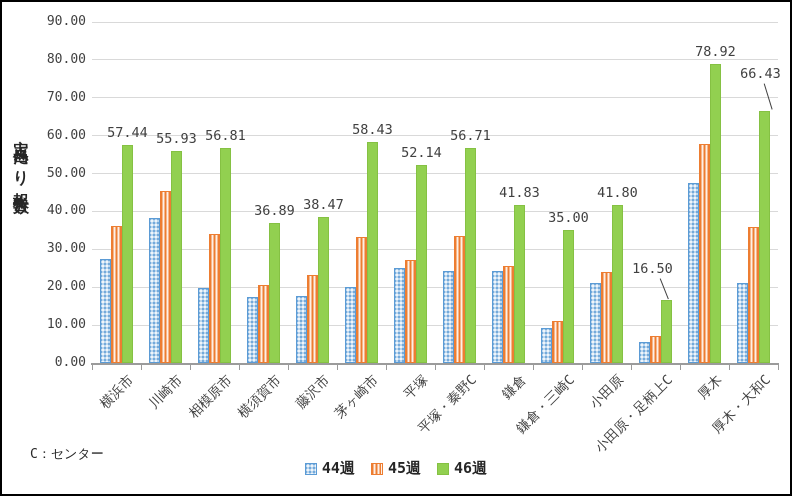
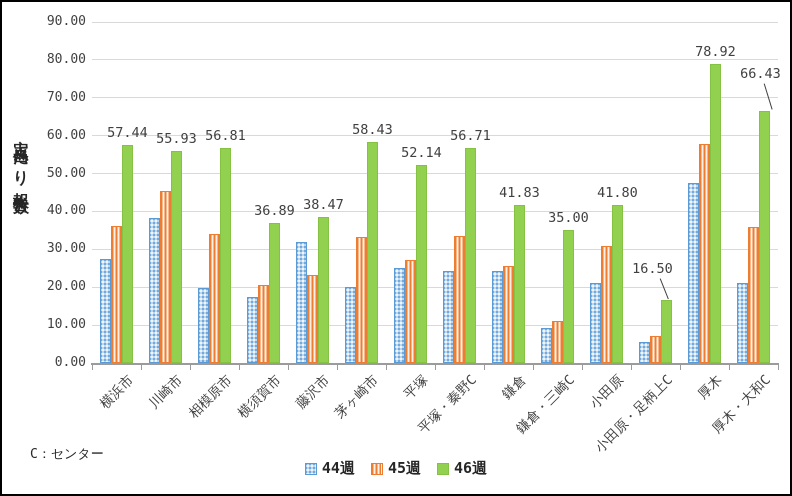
44週/藤沢市: 18 -> 32
45週/小田原: 24 -> 31
